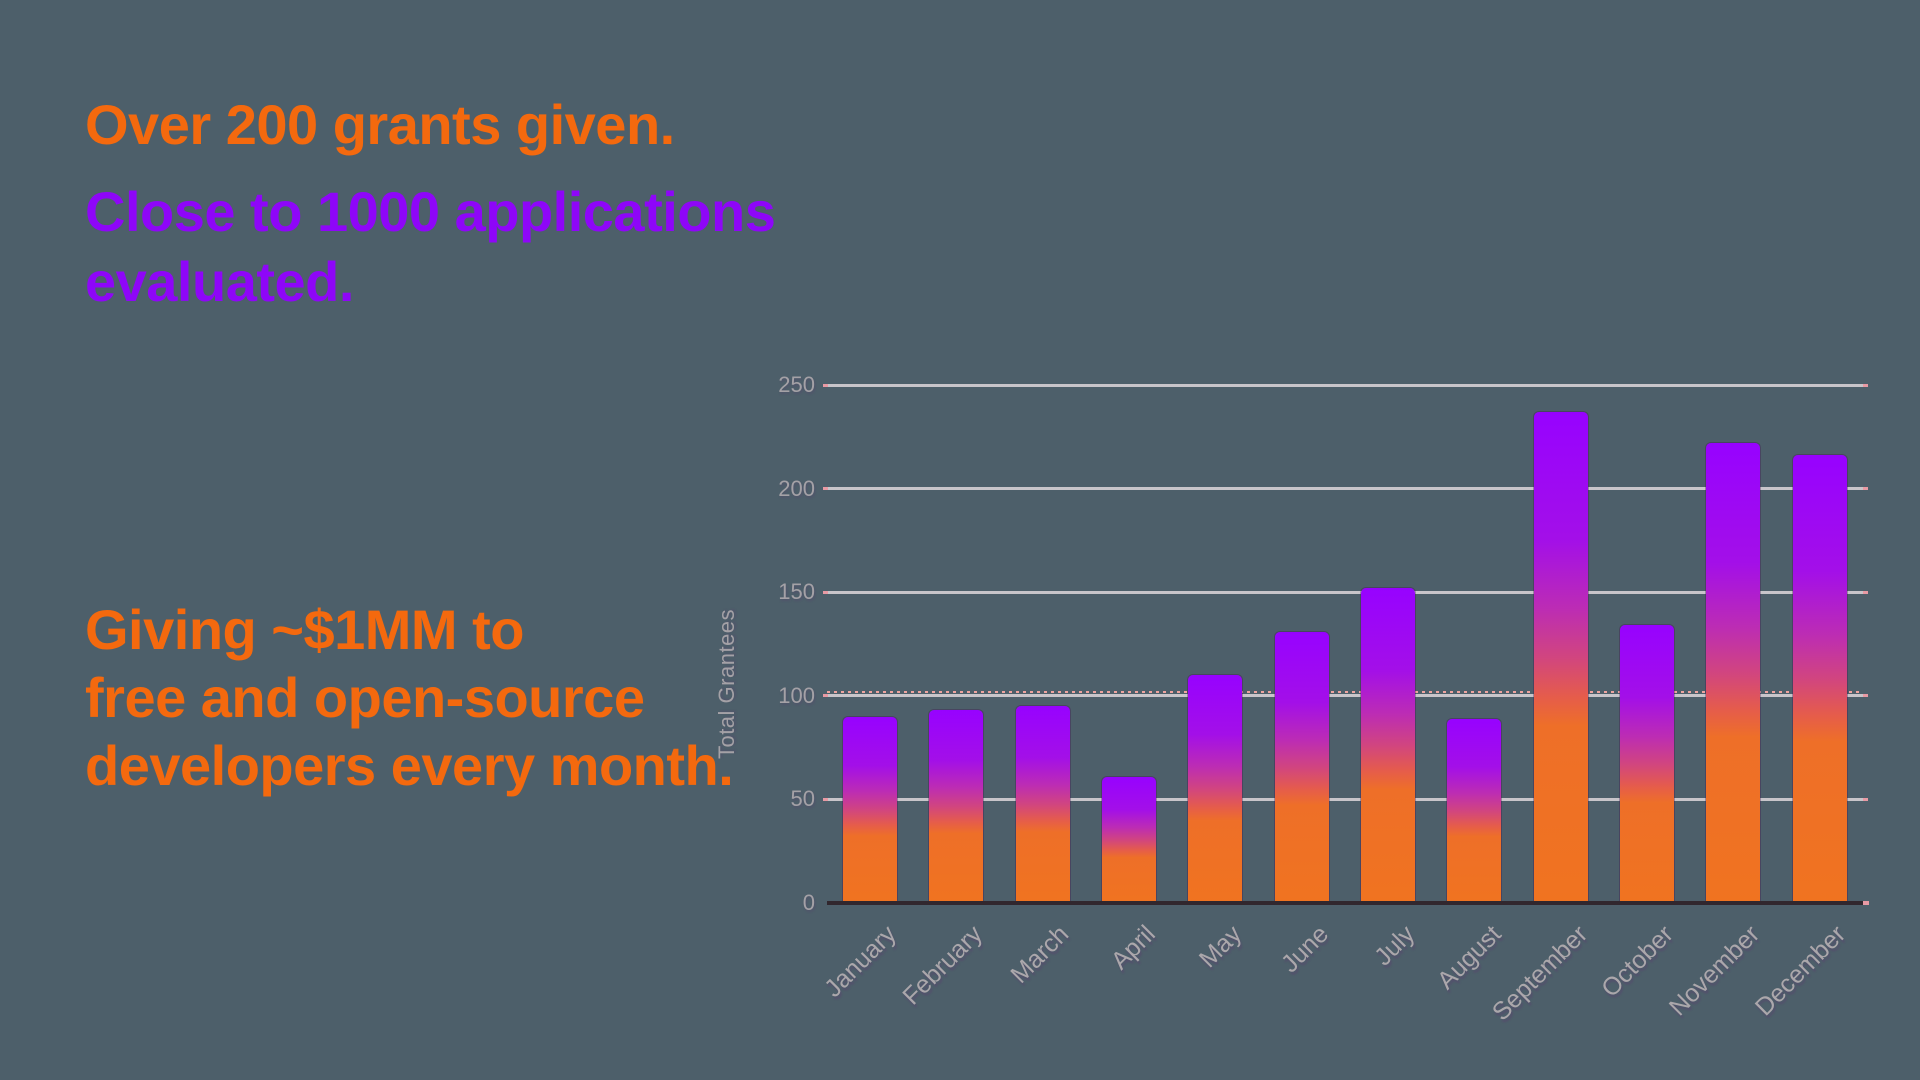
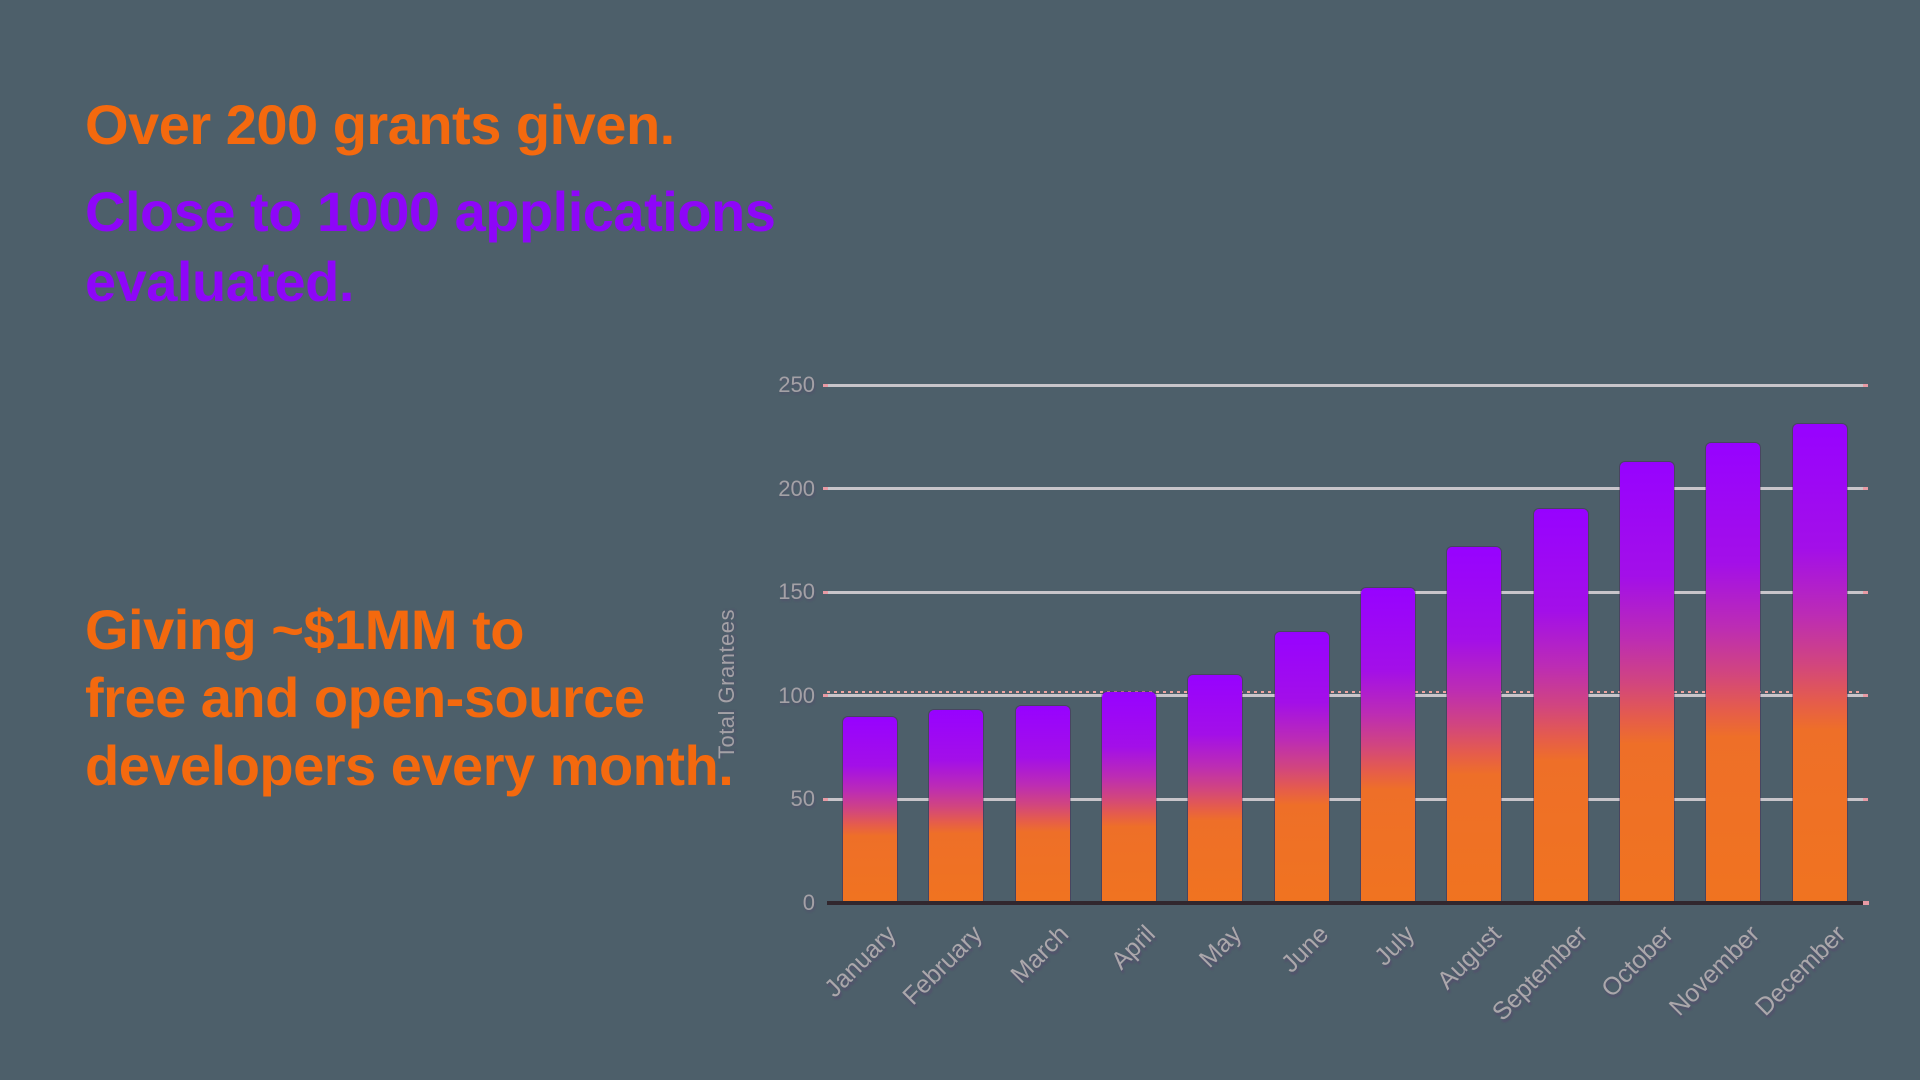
April: 61 -> 102
August: 89 -> 172
September: 237 -> 190
October: 134 -> 213
December: 216 -> 231
